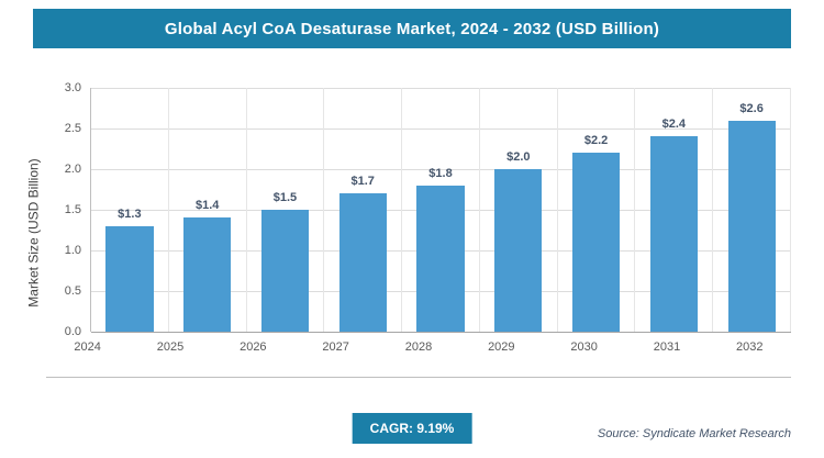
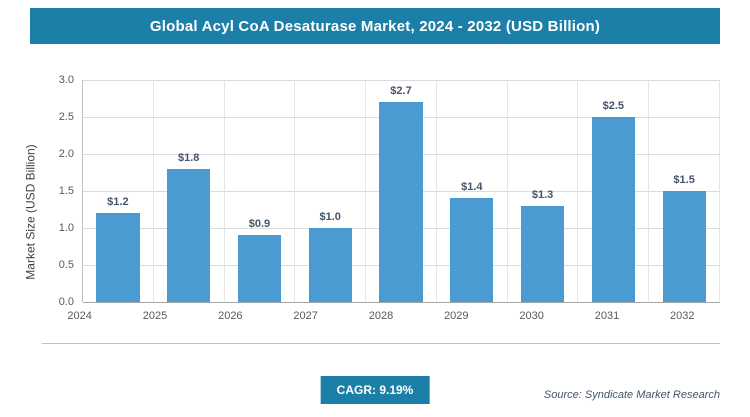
2024: $1.3 -> $1.2
2025: $1.4 -> $1.8
2026: $1.5 -> $0.9
2027: $1.7 -> $1.0
2028: $1.8 -> $2.7
2029: $2.0 -> $1.4
2030: $2.2 -> $1.3
2031: $2.4 -> $2.5
2032: $2.6 -> $1.5
